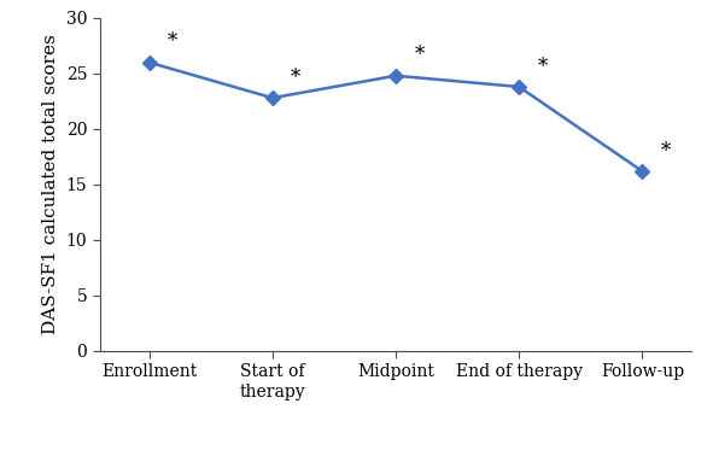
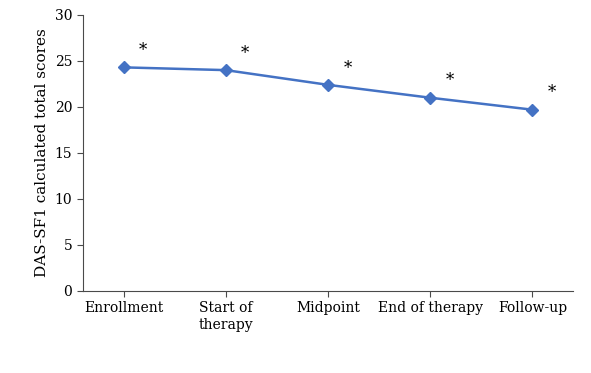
Enrollment: 26.0 -> 24.3
Start of therapy: 22.8 -> 24.0
Midpoint: 24.8 -> 22.4
End of therapy: 23.8 -> 21.0
Follow-up: 16.2 -> 19.7
